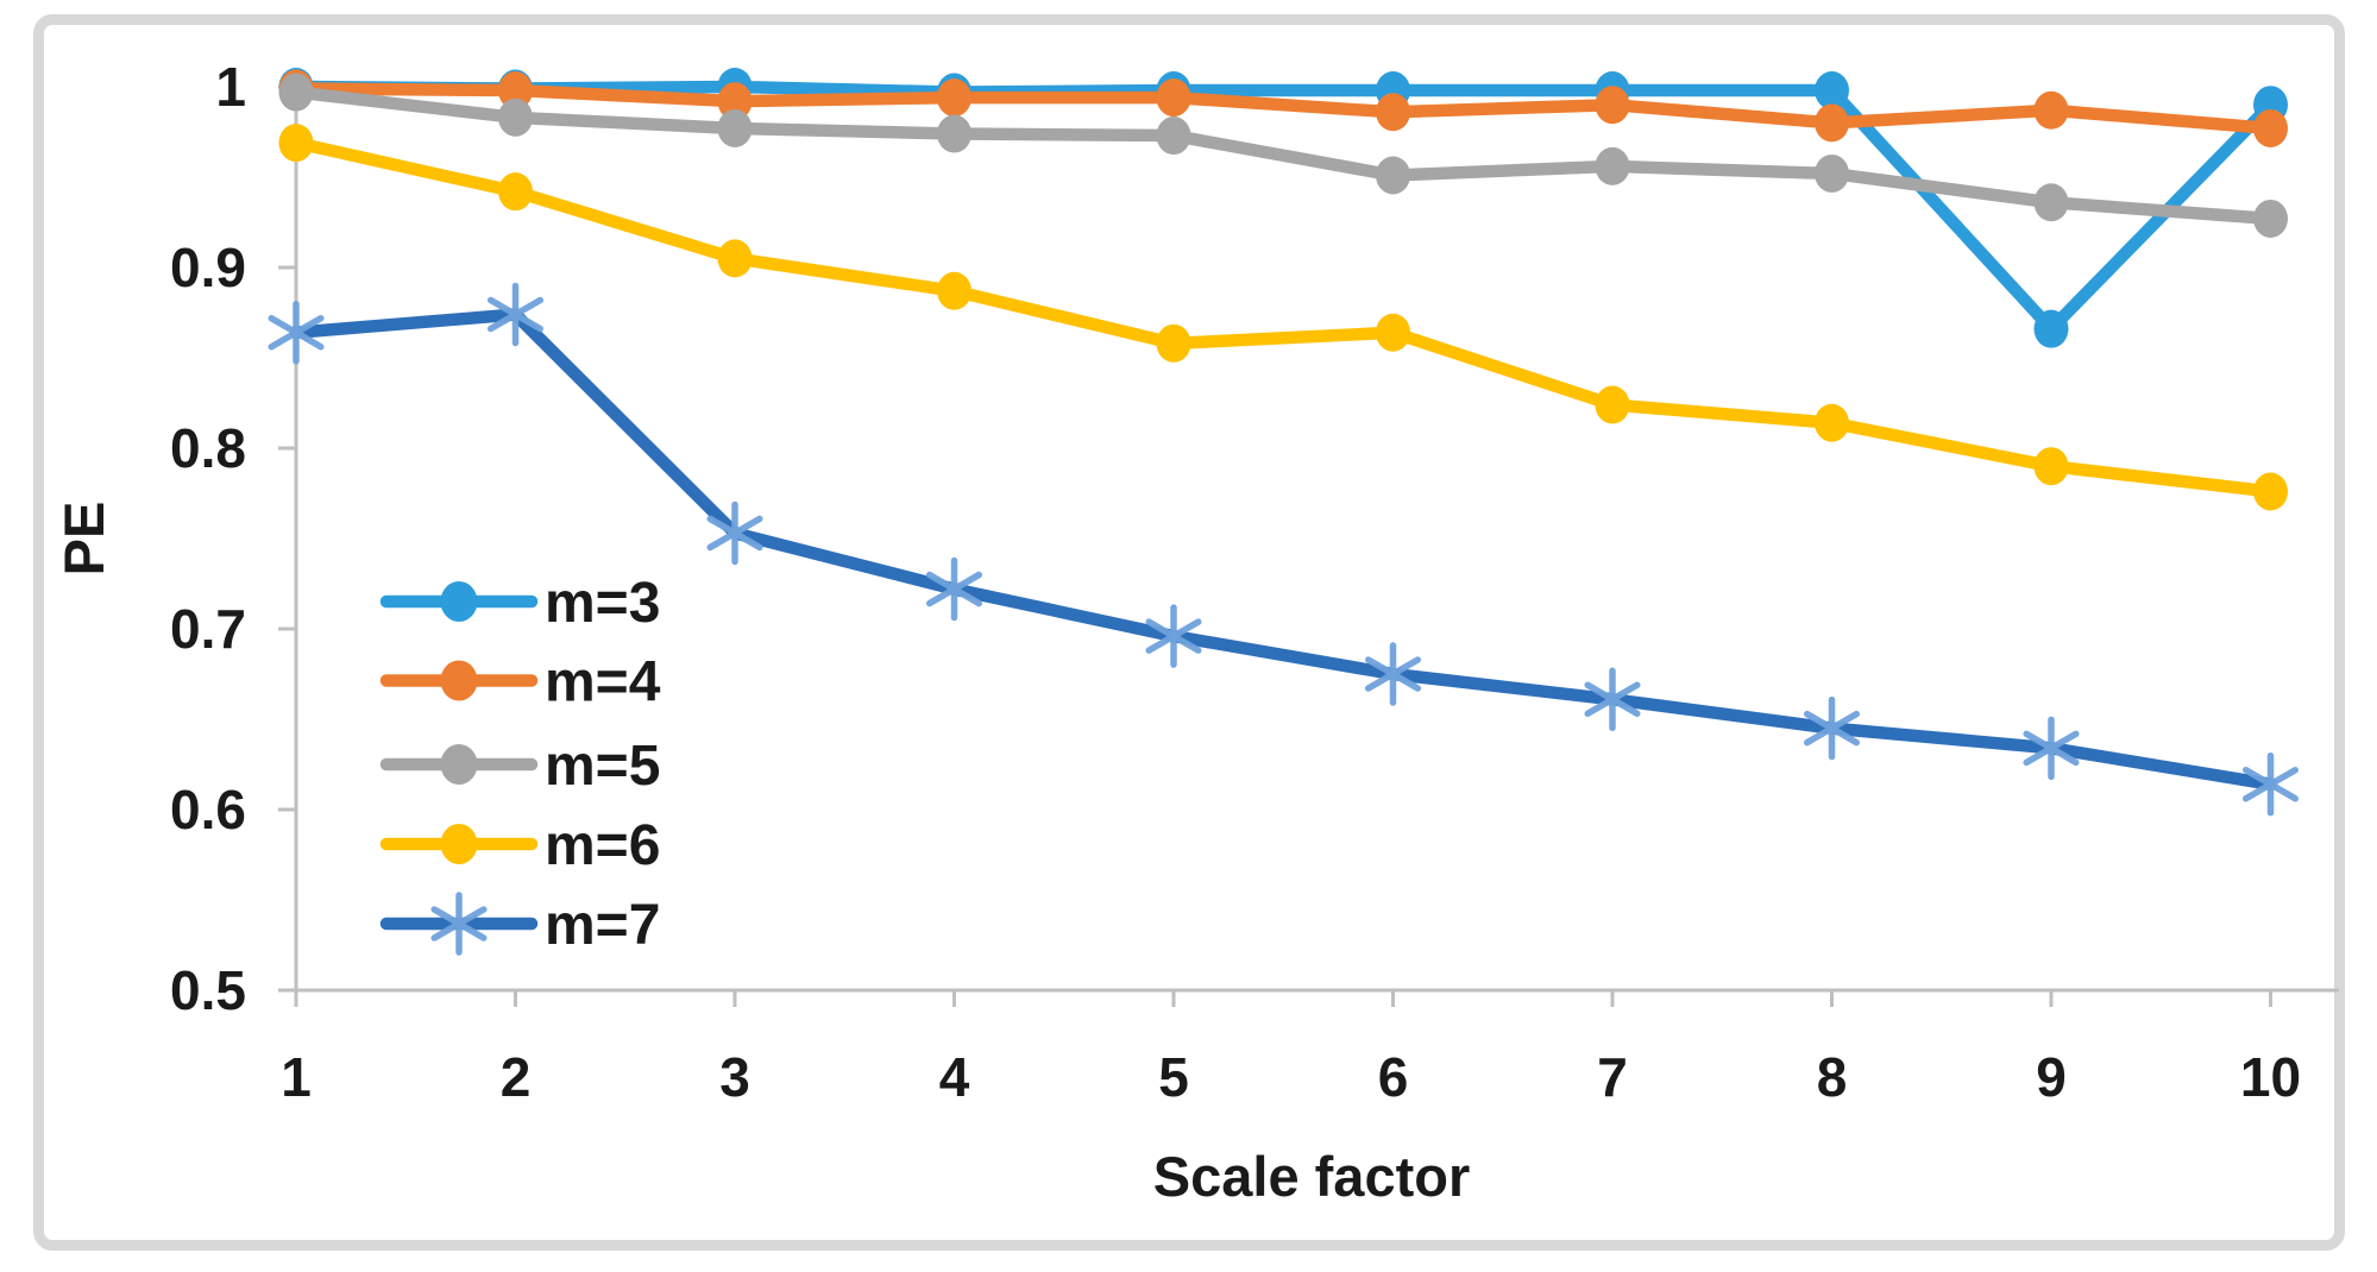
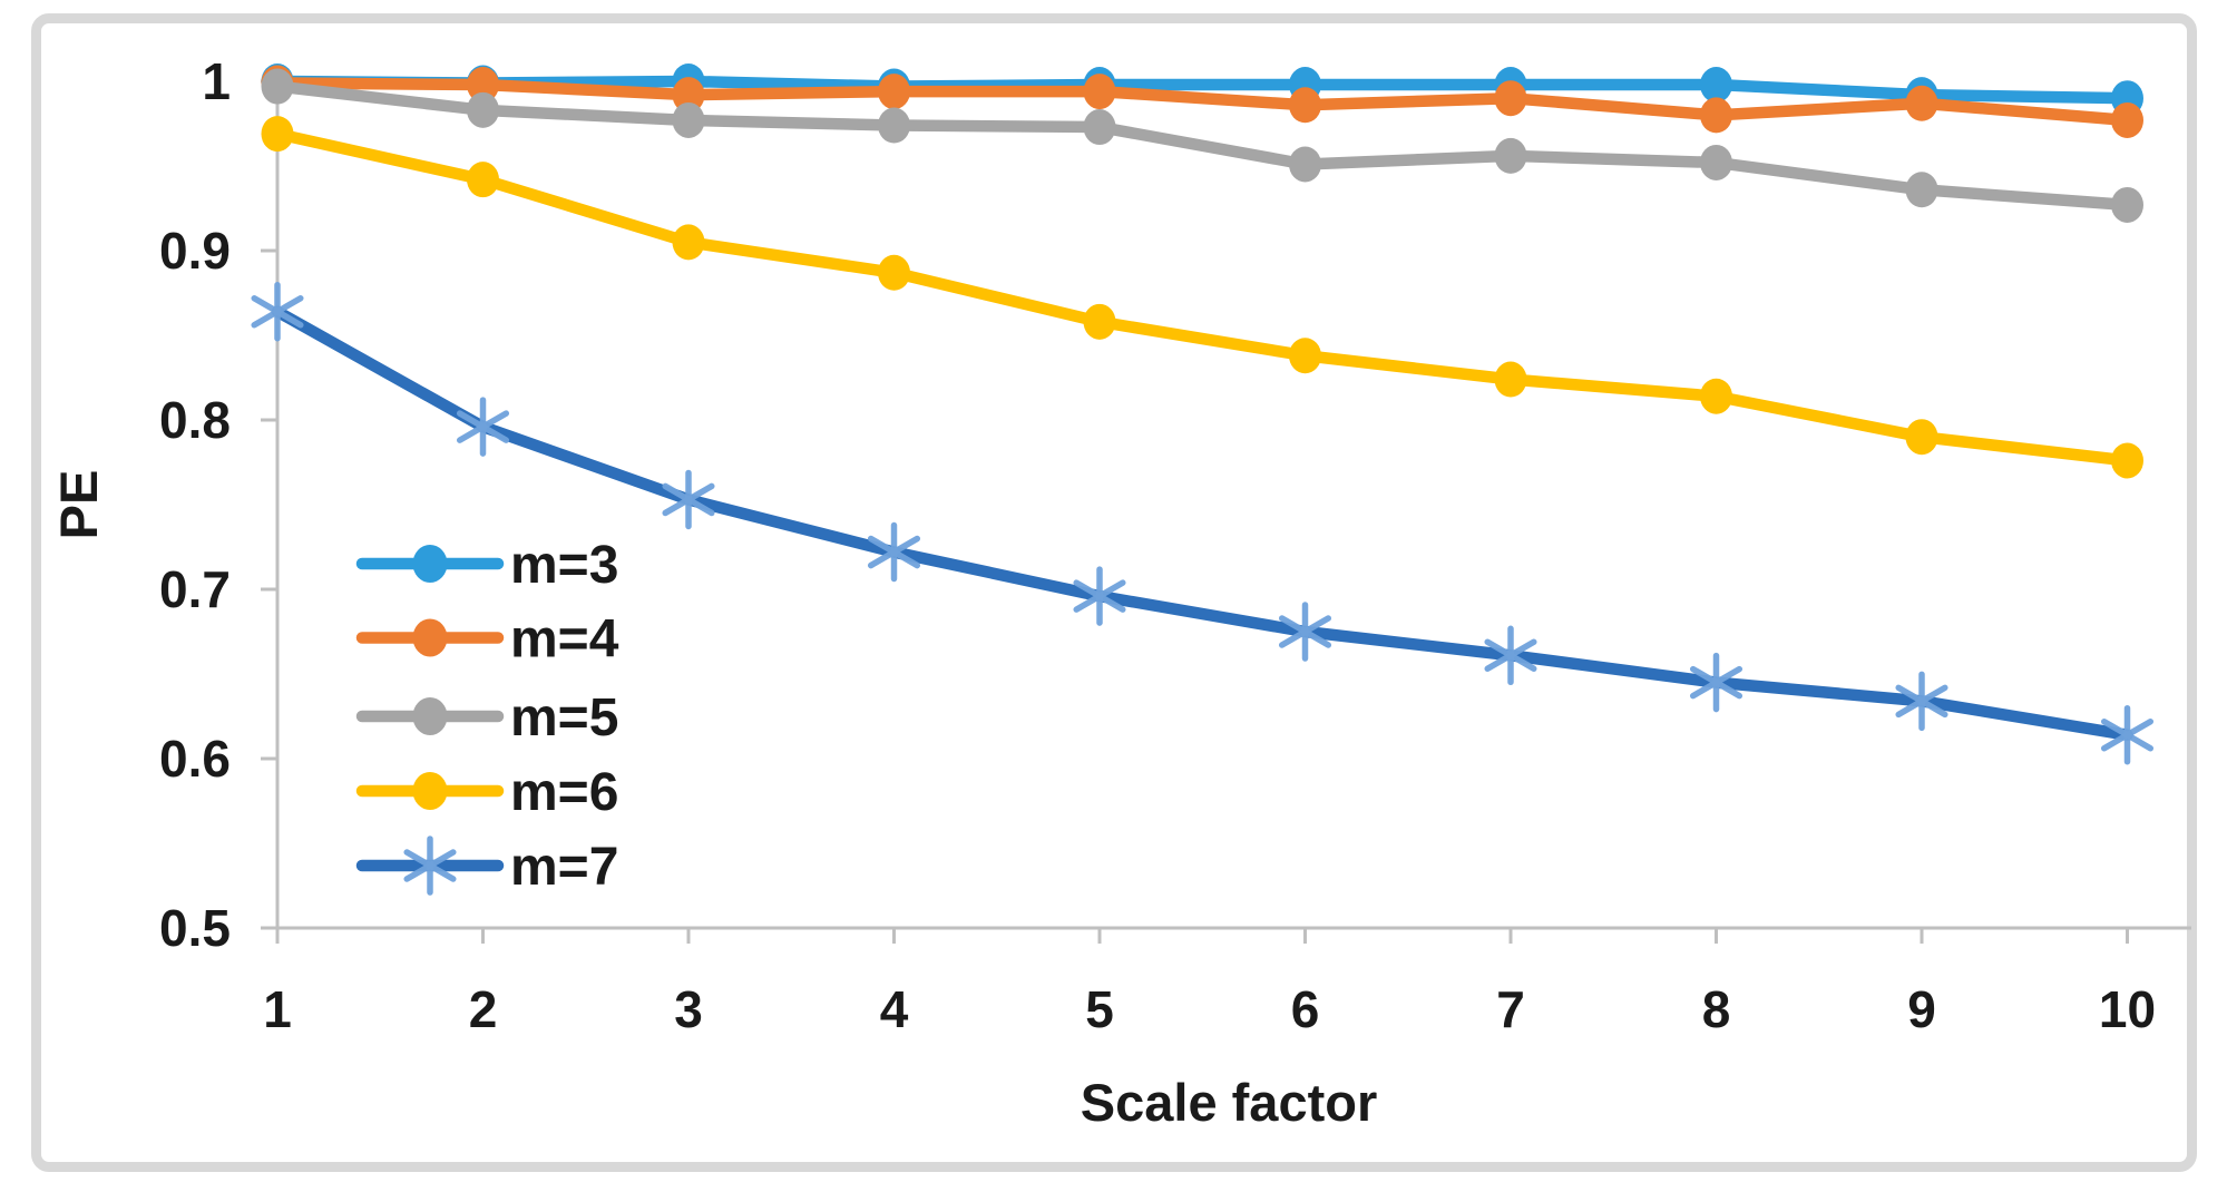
m=7/2: 0.874 -> 0.796
m=6/6: 0.864 -> 0.838
m=3/9: 0.866 -> 0.992
